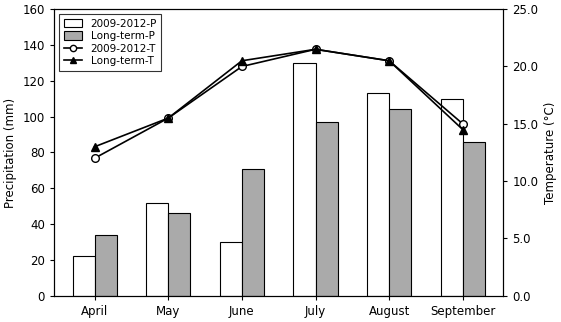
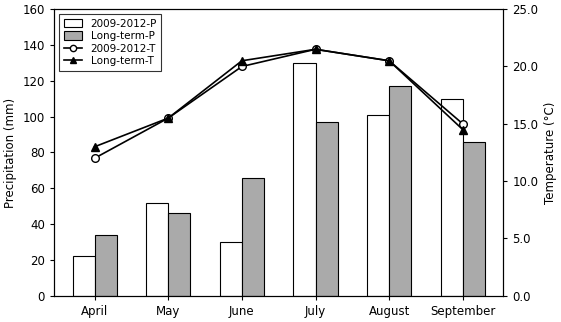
Long-term-P/June: 71 -> 66
2009-2012-P/August: 113 -> 101
Long-term-P/August: 104 -> 117
